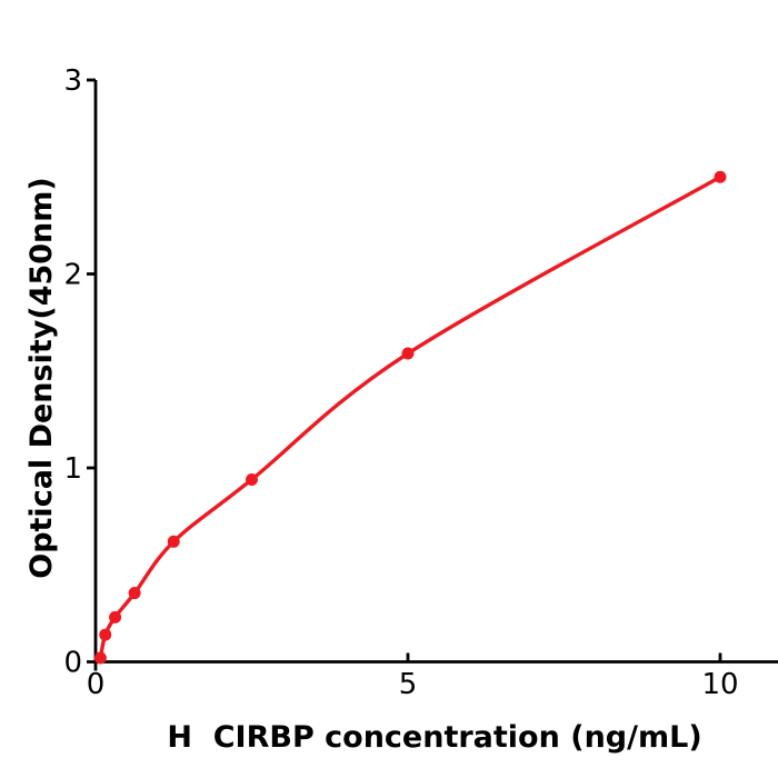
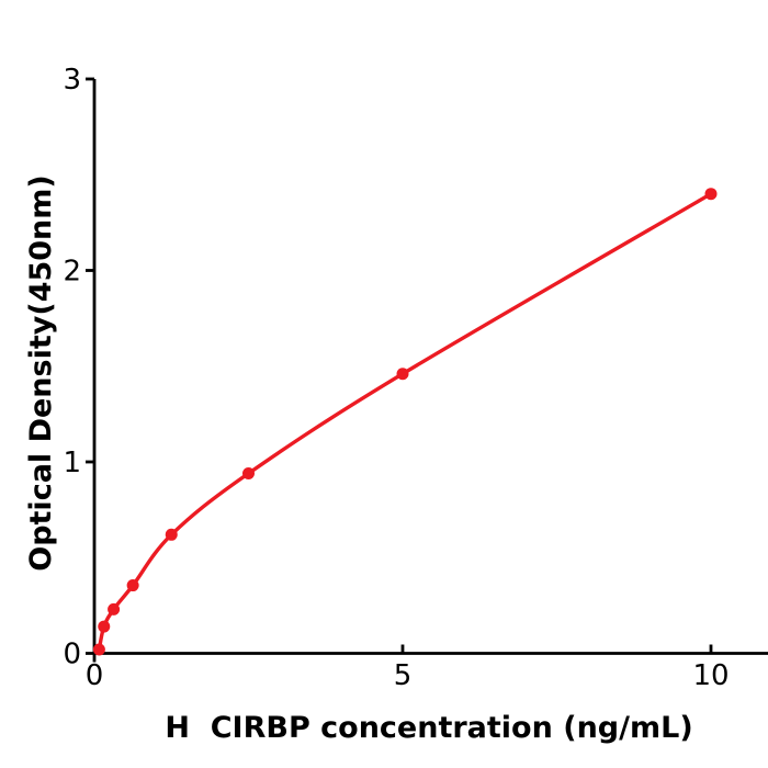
5: 1.59 -> 1.46
10: 2.50 -> 2.40
